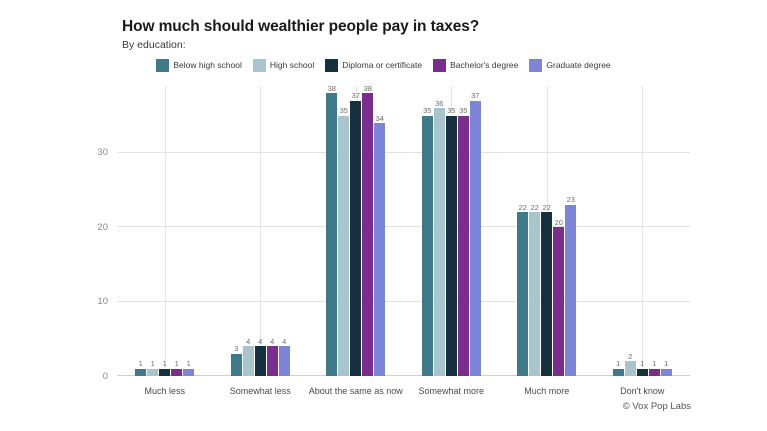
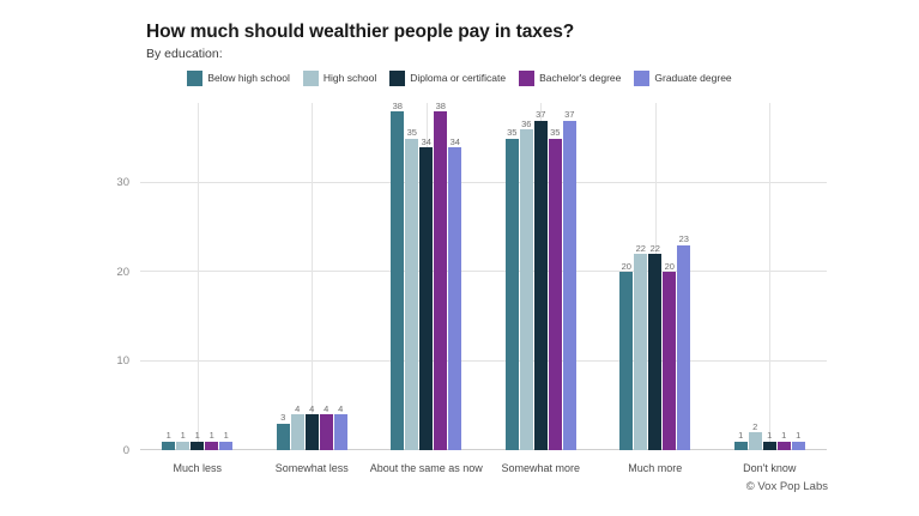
Diploma or certificate/About the same as now: 37 -> 34
Diploma or certificate/Somewhat more: 35 -> 37
Below high school/Much more: 22 -> 20
